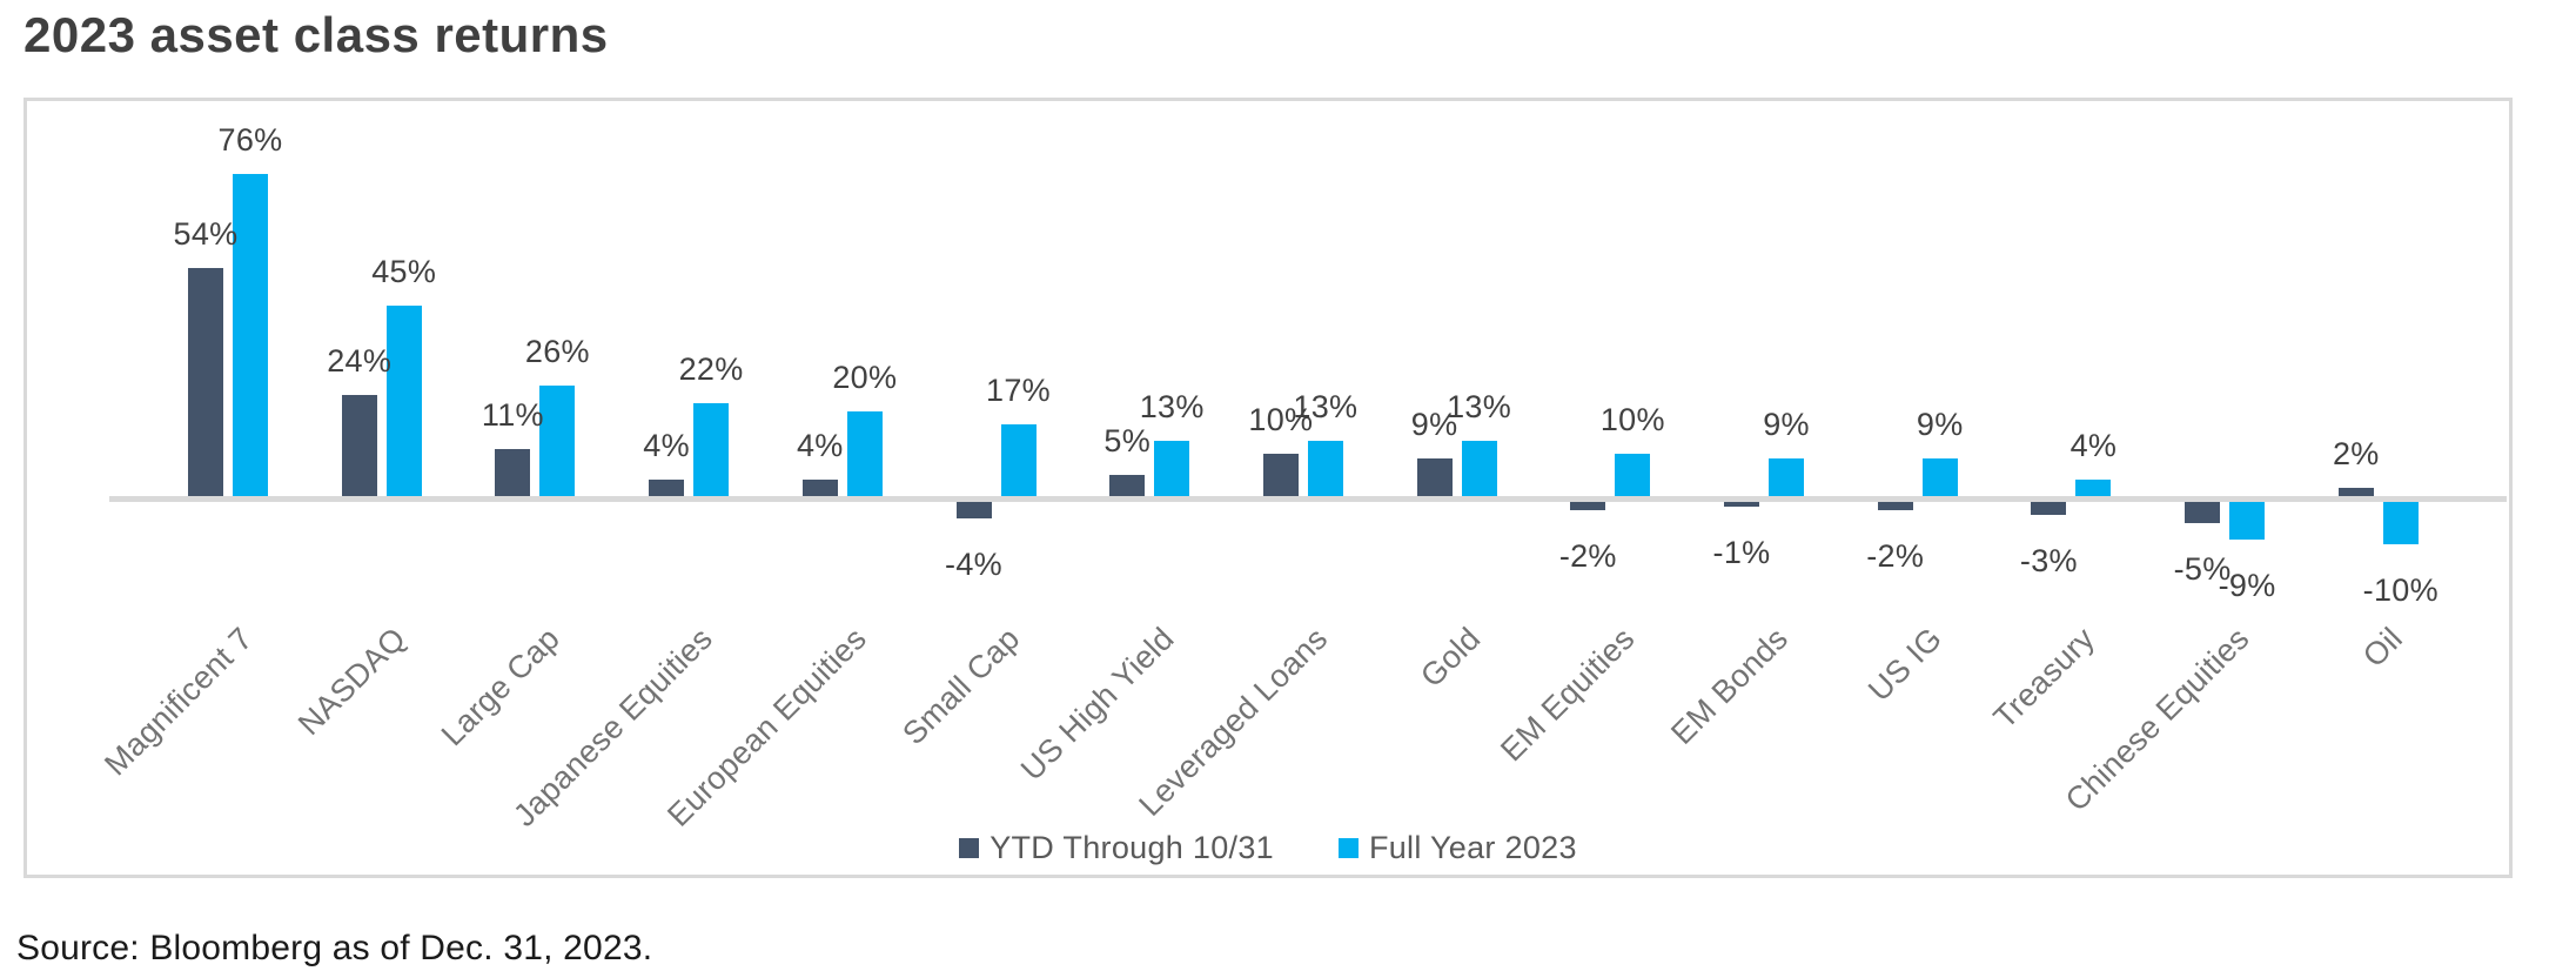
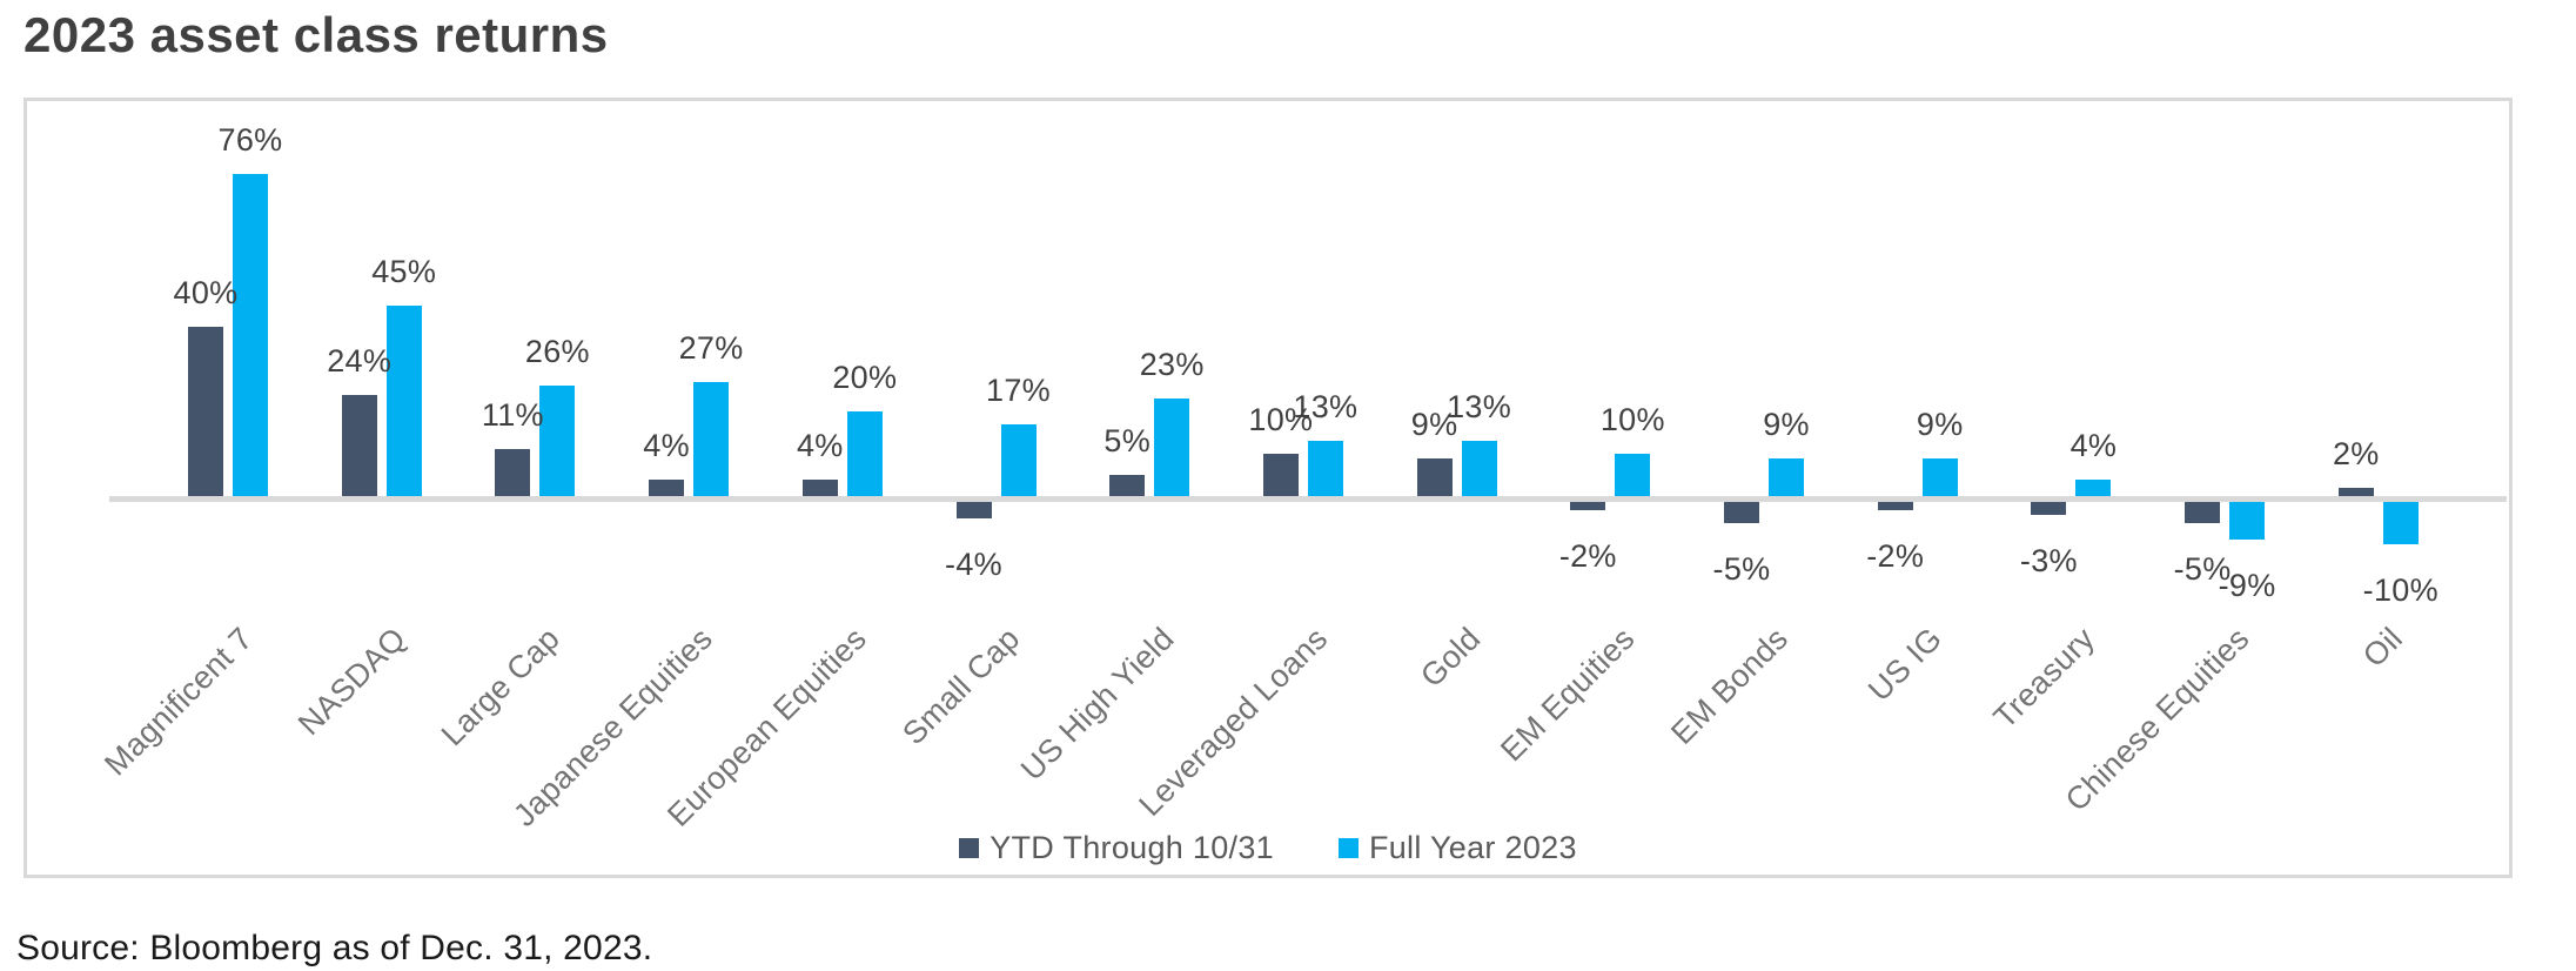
YTD Through 10/31/Magnificent 7: 54% -> 40%
Full Year 2023/Japanese Equities: 22% -> 27%
Full Year 2023/US High Yield: 13% -> 23%
YTD Through 10/31/EM Bonds: -1% -> -5%
